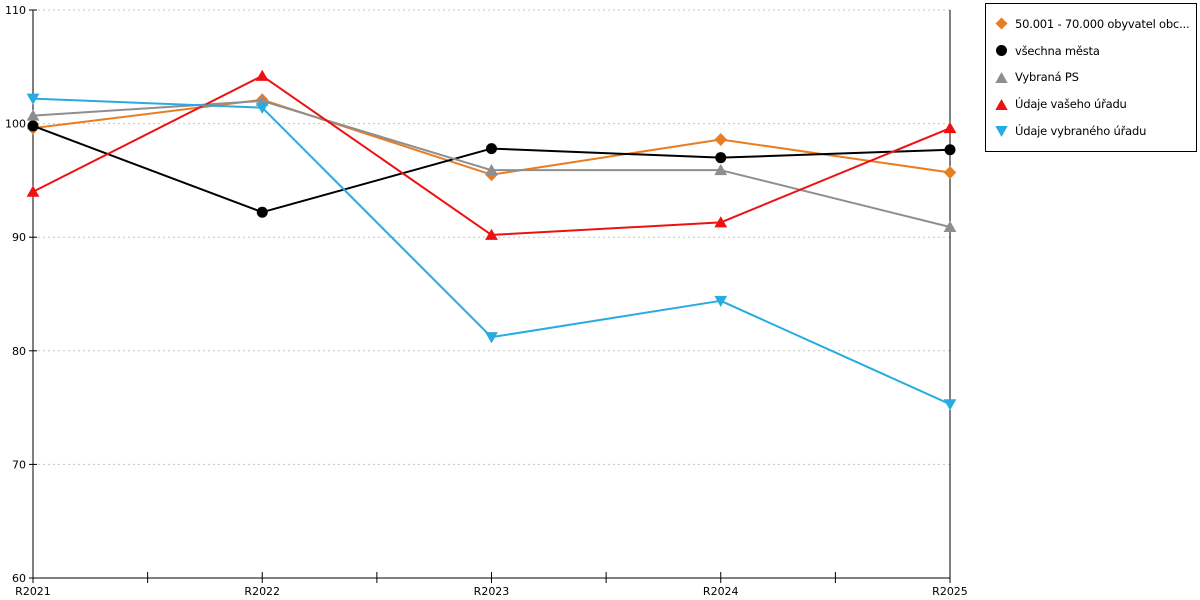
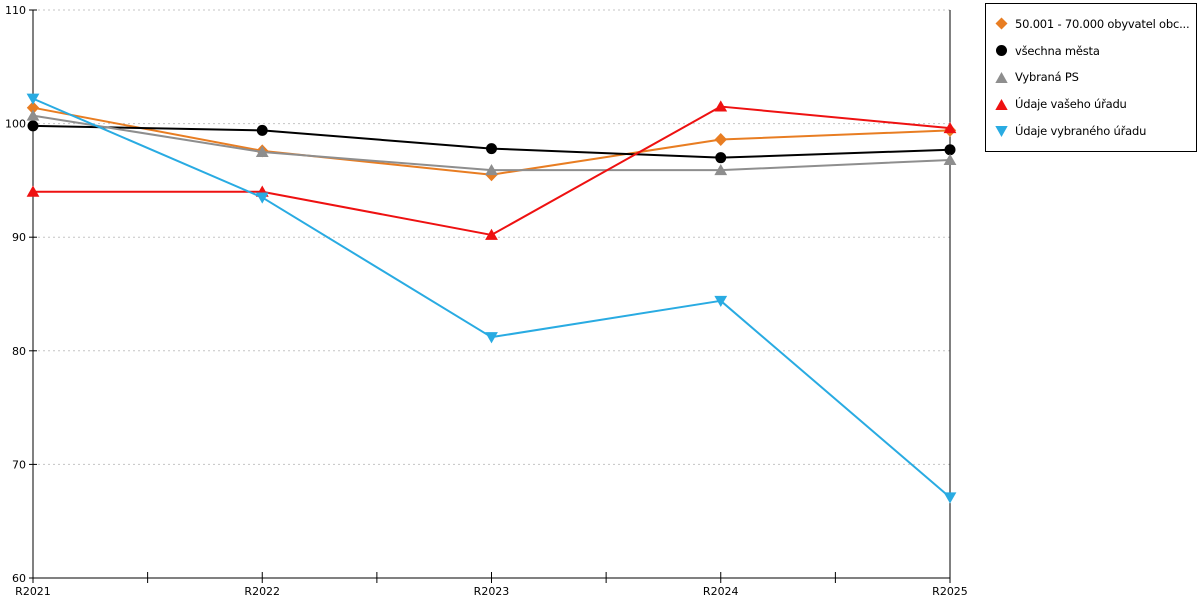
50.001 - 70.000 obyvatel obc.../R2021: 99.6 -> 101.4
50.001 - 70.000 obyvatel obc.../R2022: 102.1 -> 97.6
všechna města/R2022: 92.2 -> 99.4
Vybraná PS/R2022: 102.0 -> 97.5
Údaje vašeho úřadu/R2022: 104.2 -> 94.0
Údaje vybraného úřadu/R2022: 101.4 -> 93.5
Údaje vašeho úřadu/R2024: 91.3 -> 101.5
50.001 - 70.000 obyvatel obc.../R2025: 95.7 -> 99.4
Vybraná PS/R2025: 90.9 -> 96.8
Údaje vybraného úřadu/R2025: 75.3 -> 67.1
